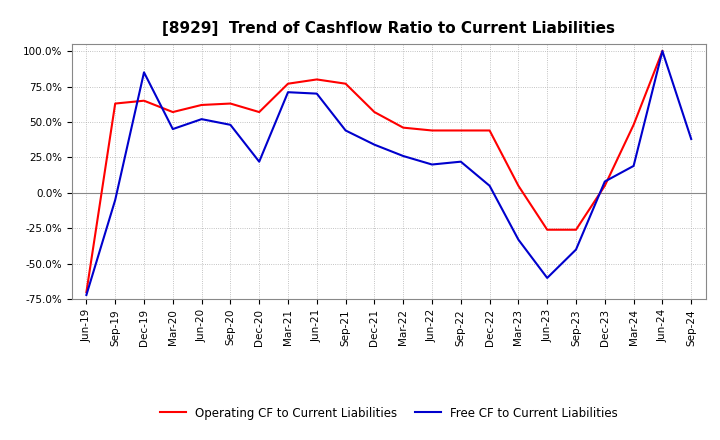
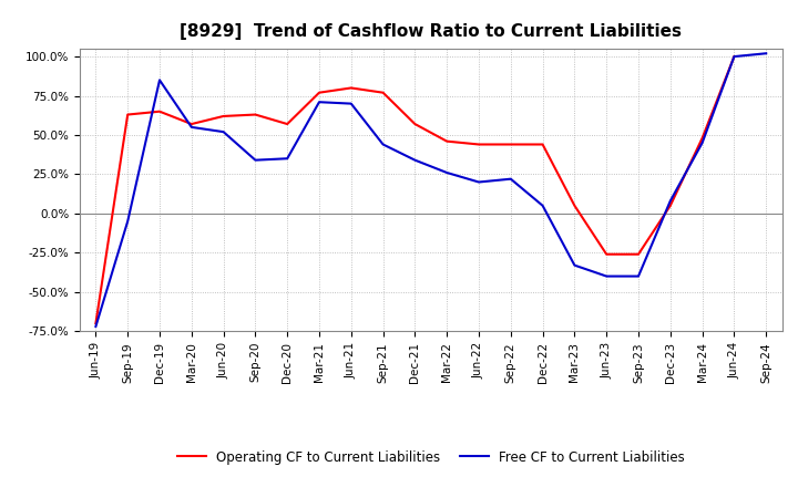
Free CF to Current Liabilities/Mar-20: 45% -> 55%
Free CF to Current Liabilities/Sep-20: 48% -> 34%
Free CF to Current Liabilities/Dec-20: 22% -> 35%
Free CF to Current Liabilities/Jun-23: -60% -> -40%
Free CF to Current Liabilities/Mar-24: 19% -> 45%
Free CF to Current Liabilities/Sep-24: 38% -> 102%
